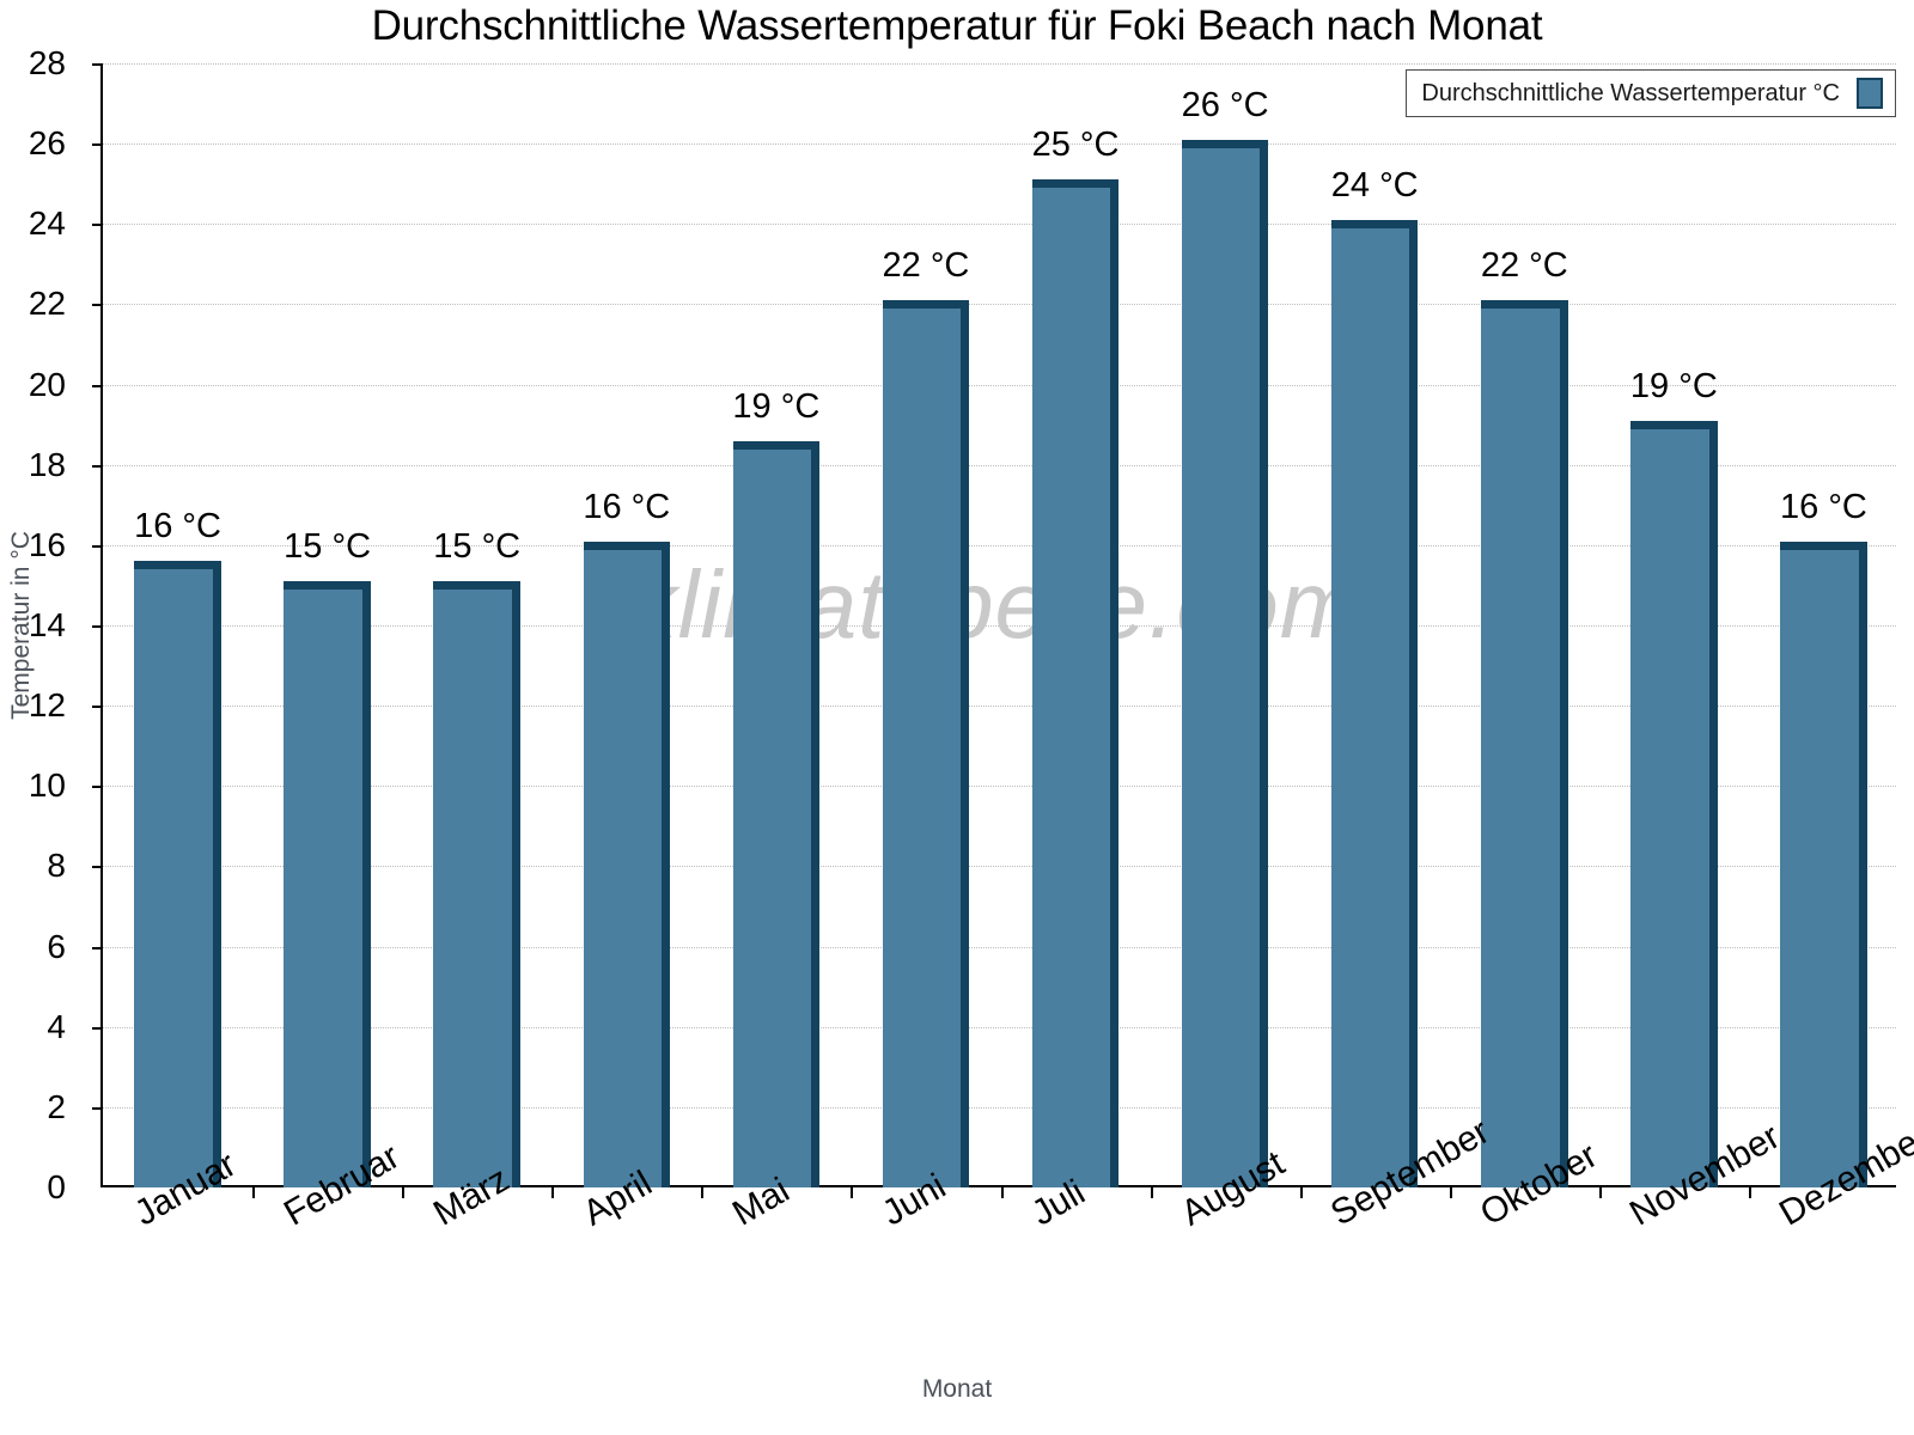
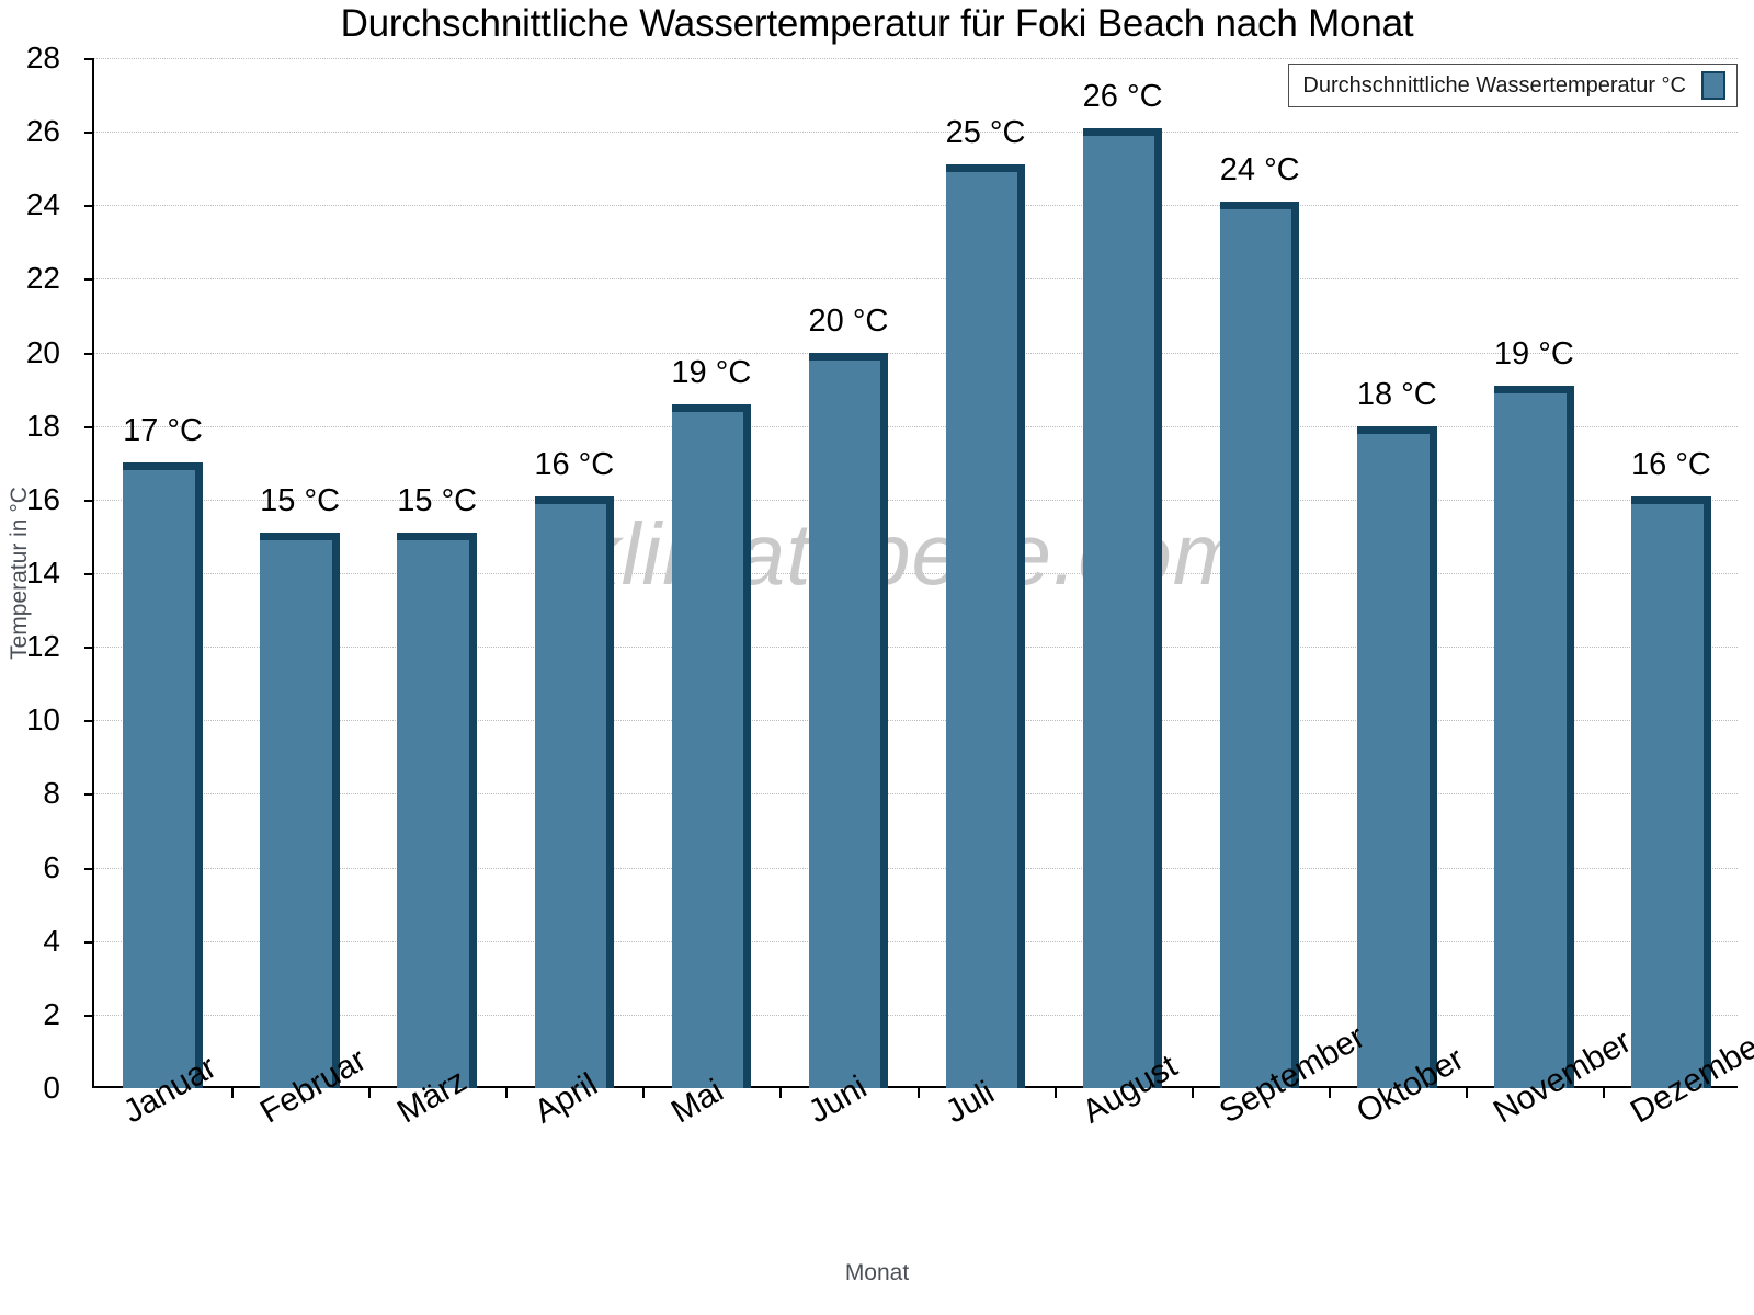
Januar: 16 -> 17
Juni: 22 -> 20
Oktober: 22 -> 18
